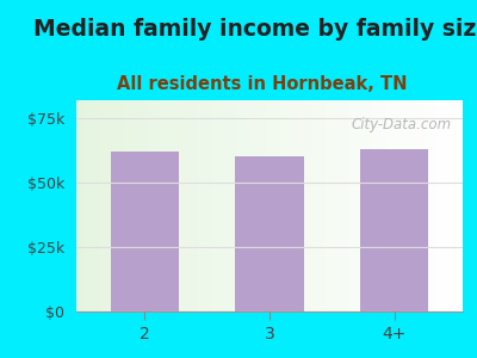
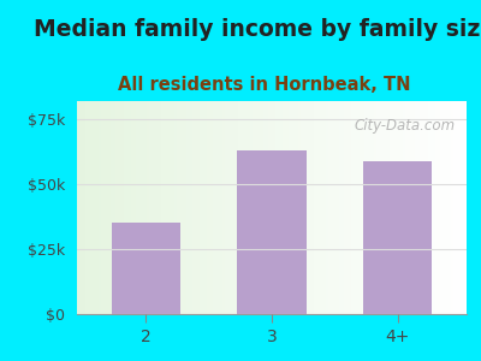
2: $62k -> $35k
3: $60k -> $63k
4+: $63k -> $59k
